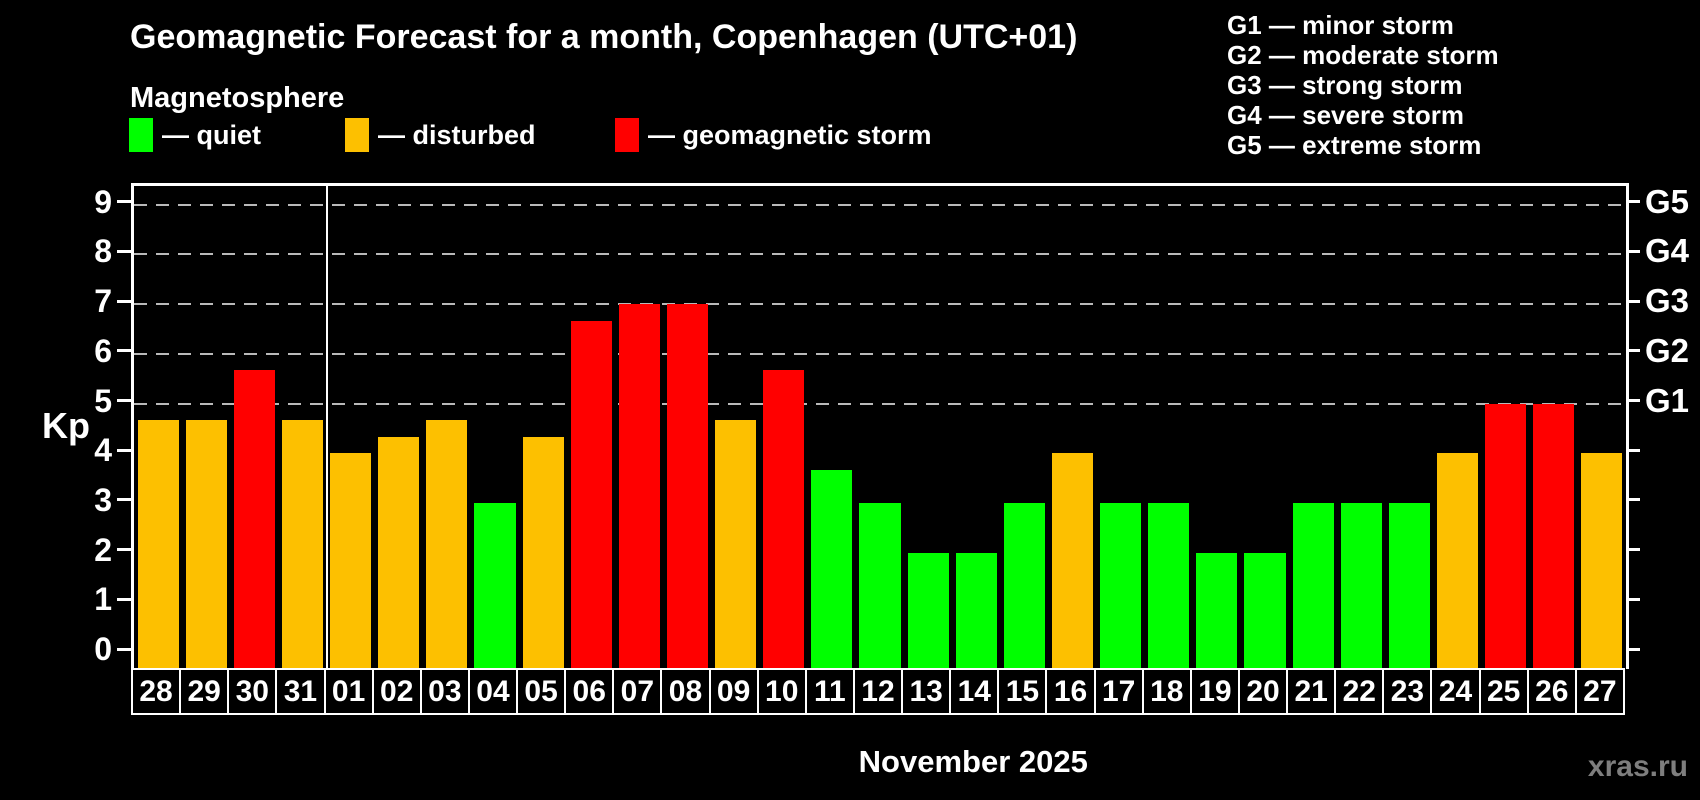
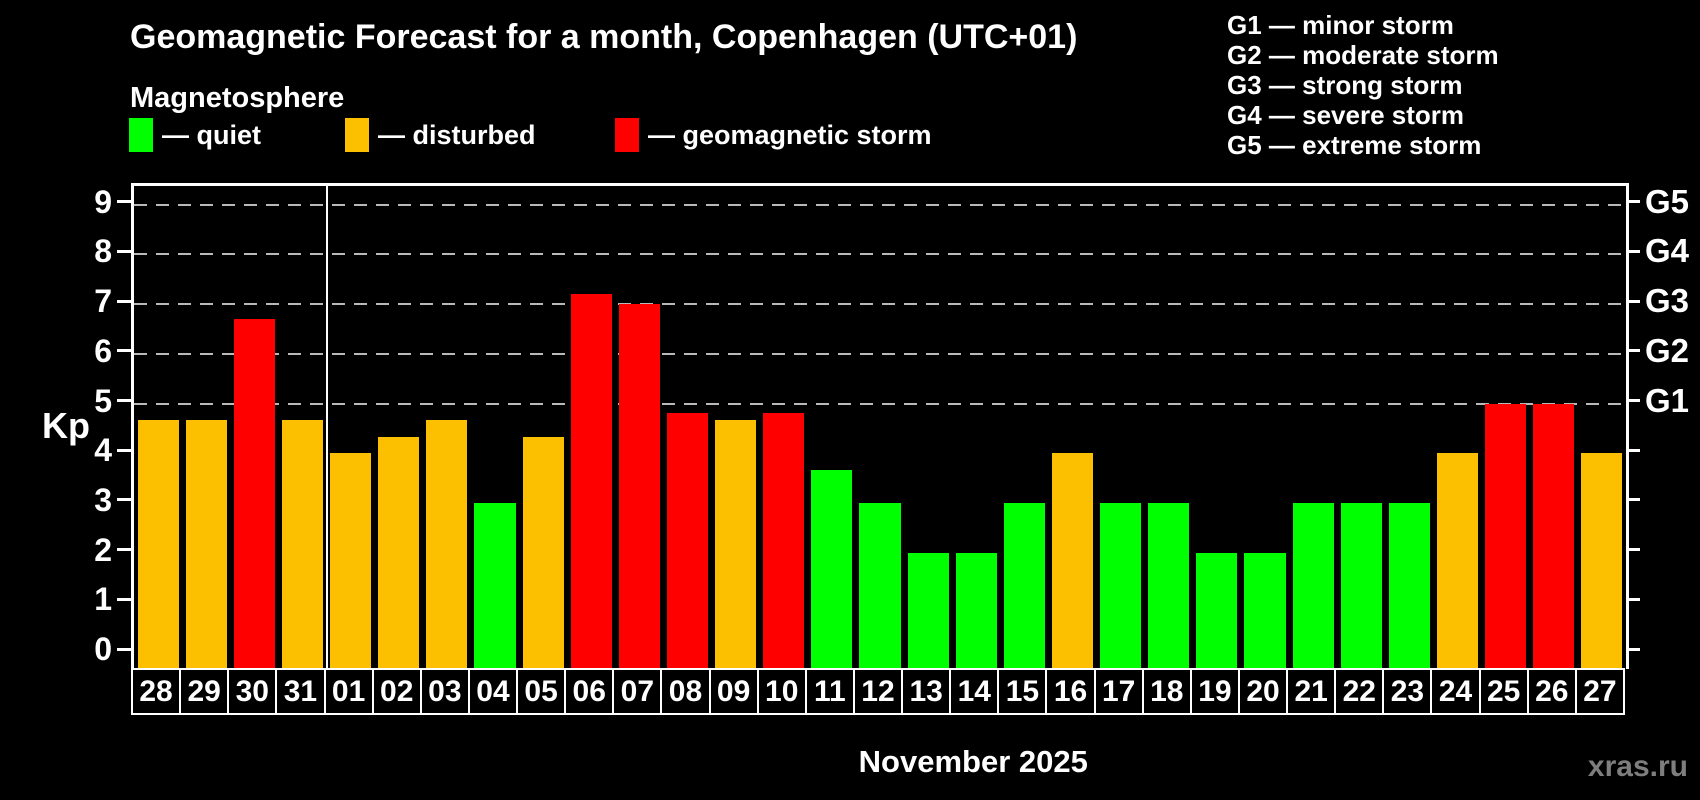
30: 5.7 -> 6.7
06: 6.7 -> 7.2
08: 7.0 -> 4.8
10: 5.7 -> 4.8
